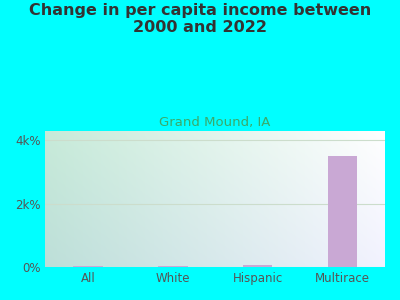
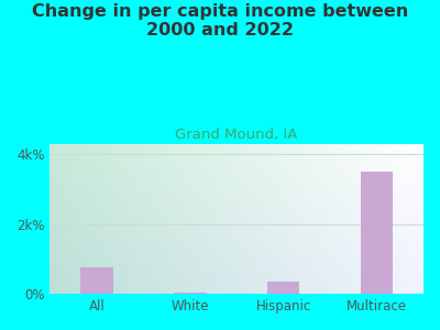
All: 0.05k% -> 0.75k%
Hispanic: 0.08k% -> 0.35k%
